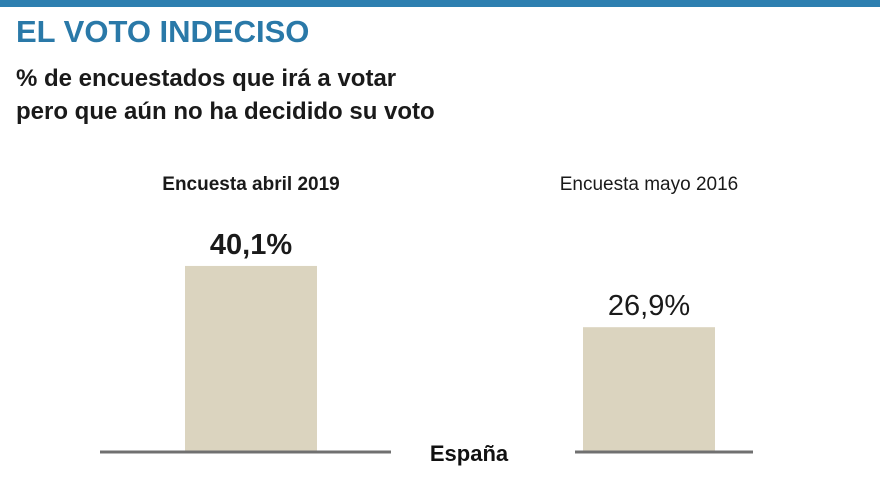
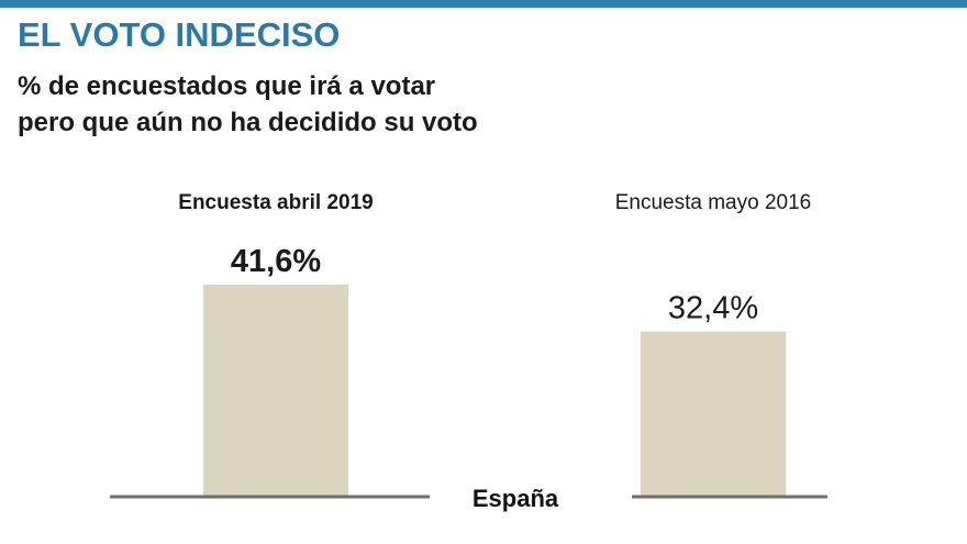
Encuesta abril 2019: 40,1% -> 41,6%
Encuesta mayo 2016: 26,9% -> 32,4%
